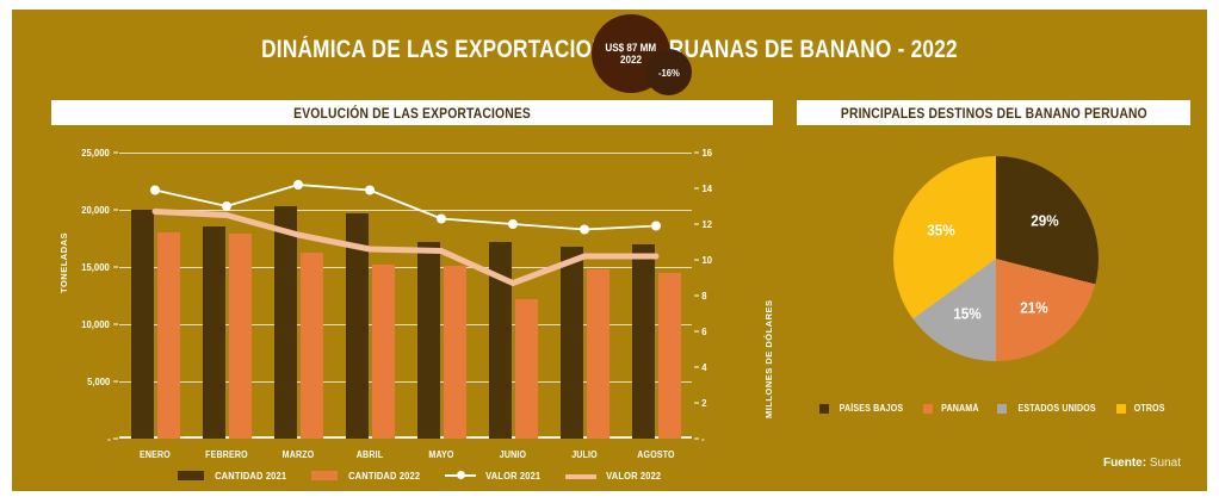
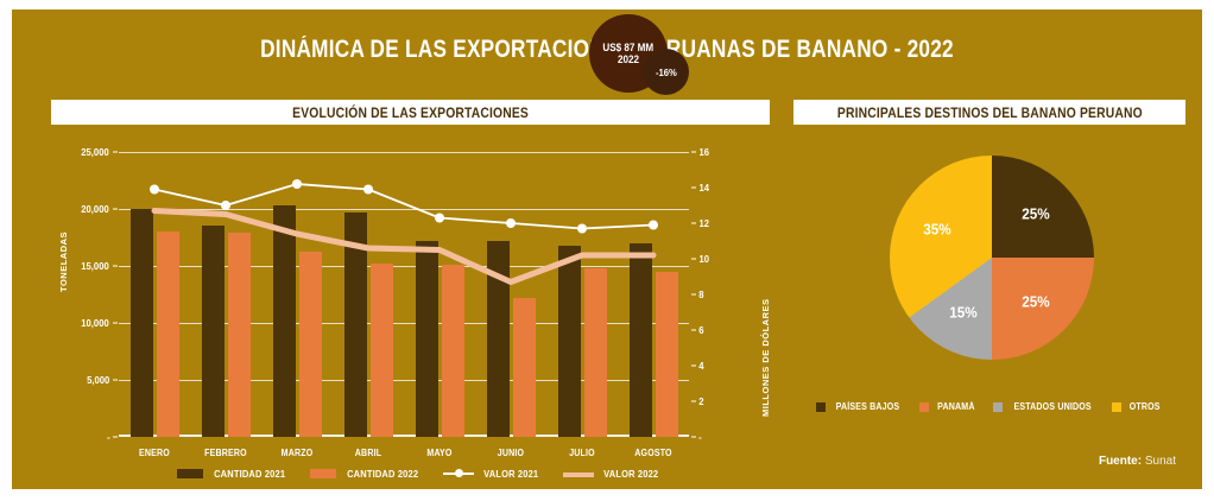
PRINCIPALES DESTINOS DEL BANANO PERUANO/PAÍSES BAJOS: 29% -> 25%
PRINCIPALES DESTINOS DEL BANANO PERUANO/PANAMÁ: 21% -> 25%
